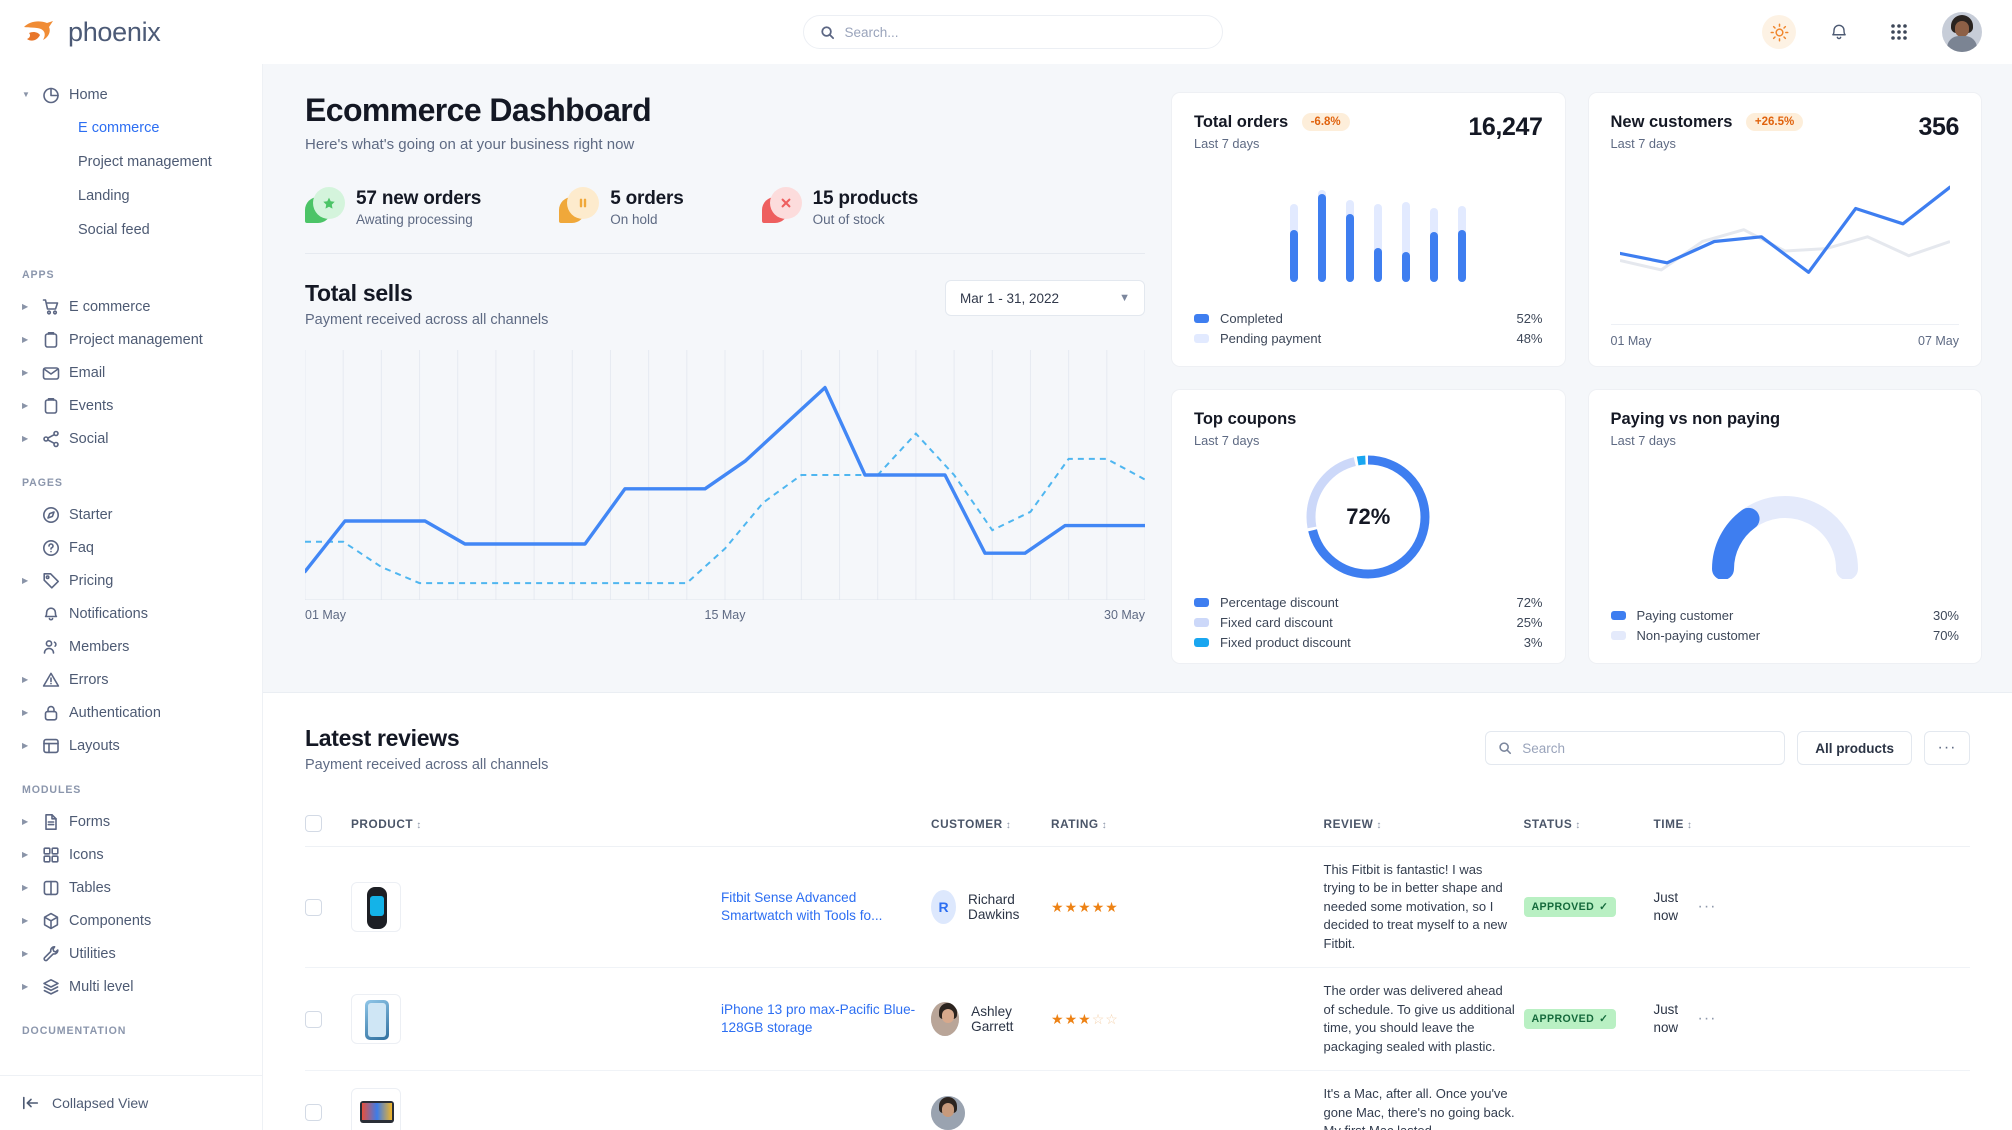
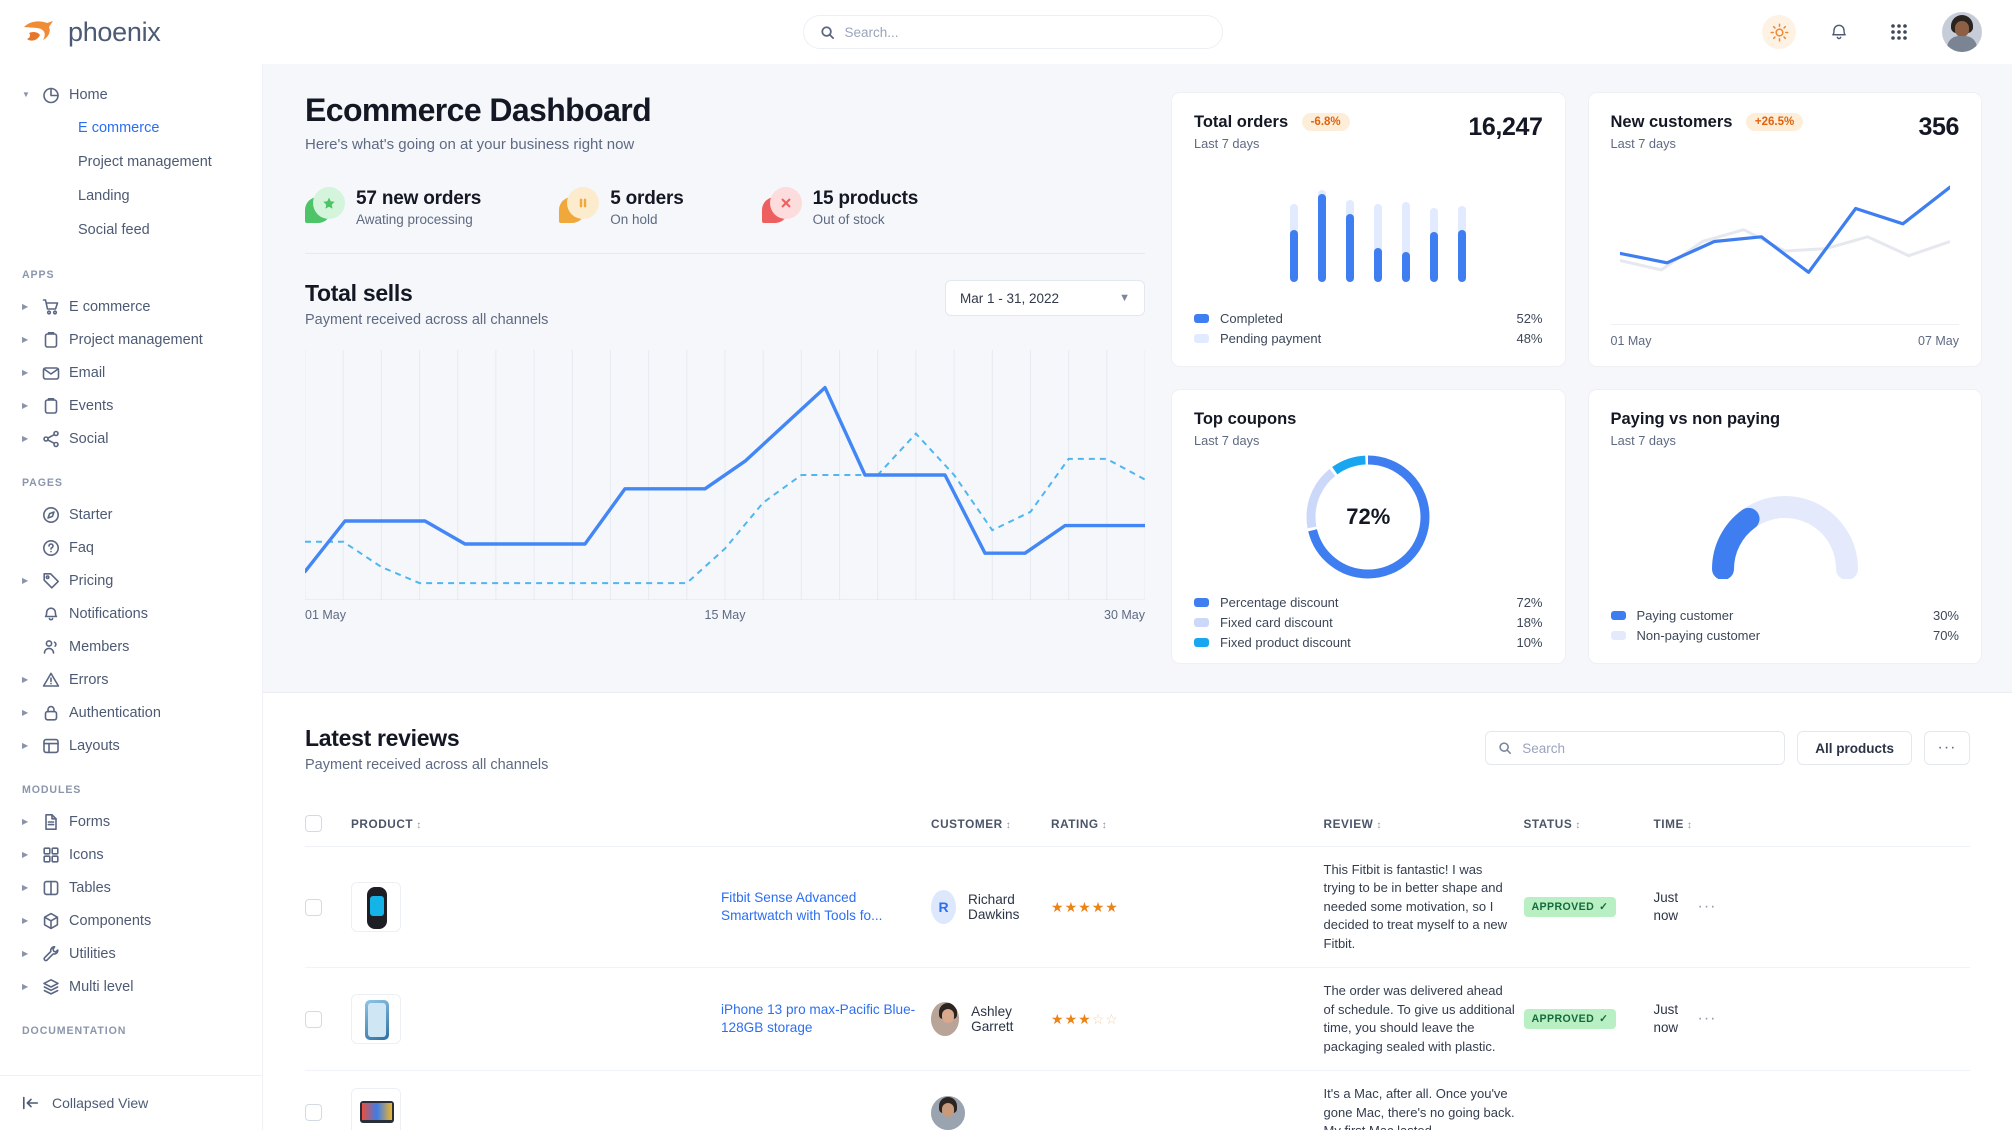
Top coupons/Fixed card discount: 25% -> 18%
Top coupons/Fixed product discount: 3% -> 10%
